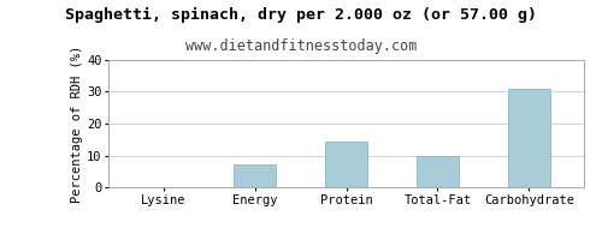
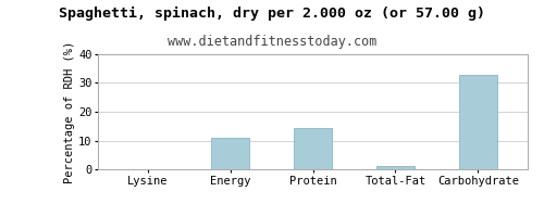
Energy: 7.0 -> 11.0
Total-Fat: 10.0 -> 1.0
Carbohydrate: 31.0 -> 33.0
